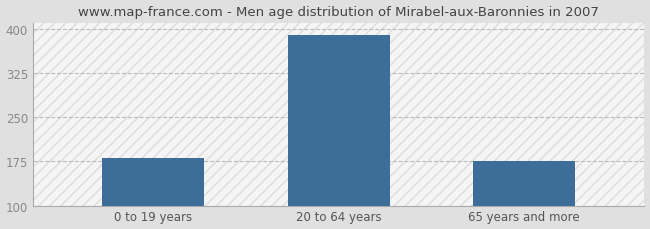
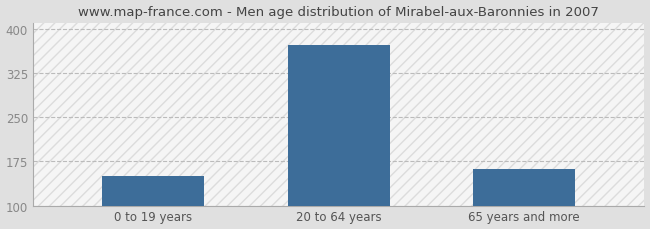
0 to 19 years: 180 -> 150
20 to 64 years: 390 -> 372
65 years and more: 175 -> 162
